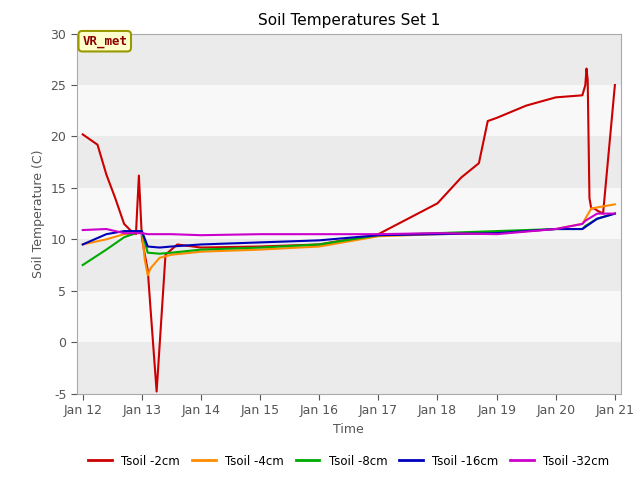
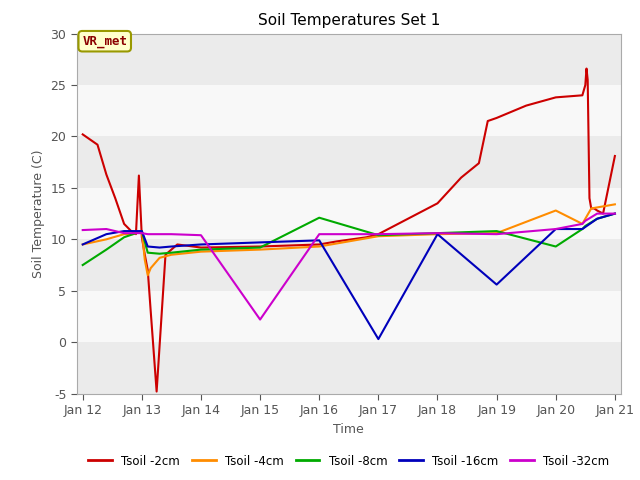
Tsoil -32cm/Jan 15: 10.5 -> 2.2
Tsoil -8cm/Jan 16: 9.5 -> 12.1
Tsoil -16cm/Jan 17: 10.4 -> 0.3
Tsoil -16cm/Jan 19: 10.6 -> 5.6
Tsoil -4cm/Jan 20: 11.0 -> 12.8
Tsoil -8cm/Jan 20: 11.0 -> 9.3
Tsoil -2cm/Jan 21: 25.0 -> 18.1
